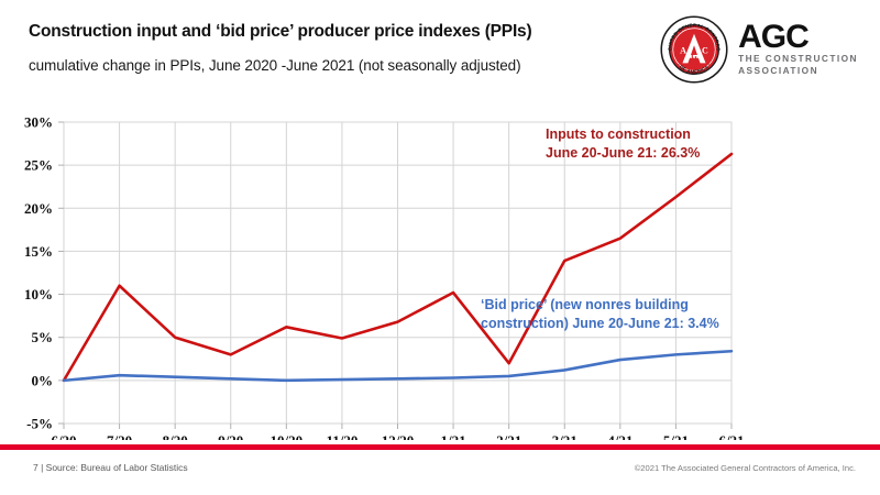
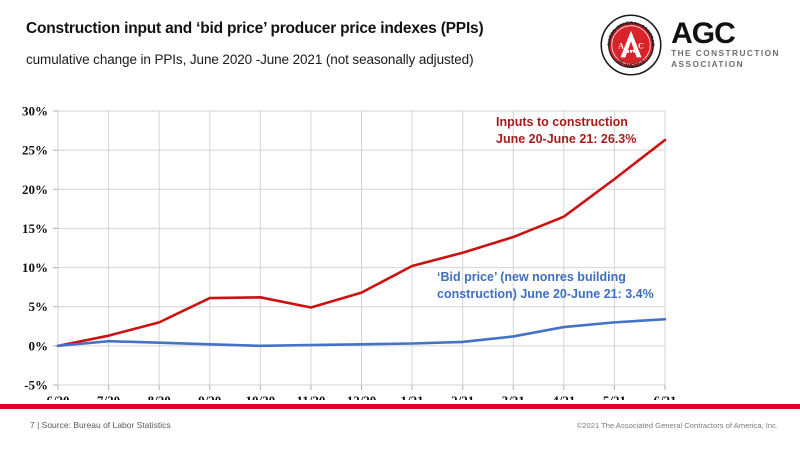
Inputs to construction/7/20: 11% -> 1%
Inputs to construction/8/20: 5% -> 3%
Inputs to construction/9/20: 3% -> 6%
Inputs to construction/2/21: 2% -> 12%
